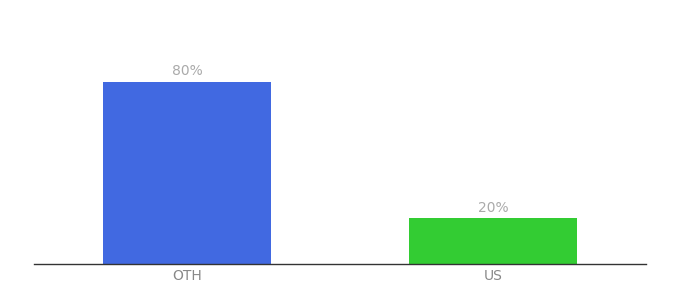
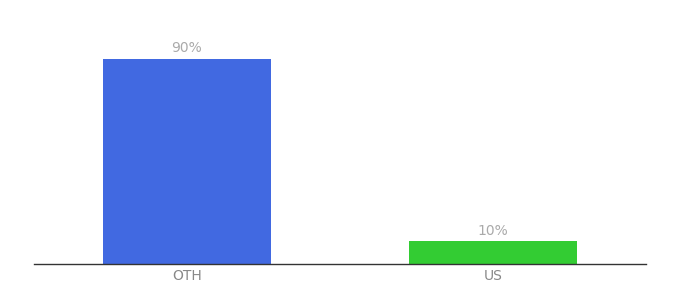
OTH: 80% -> 90%
US: 20% -> 10%
